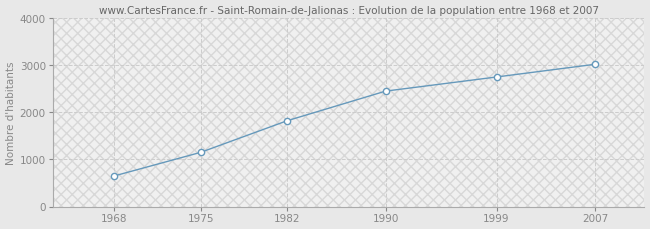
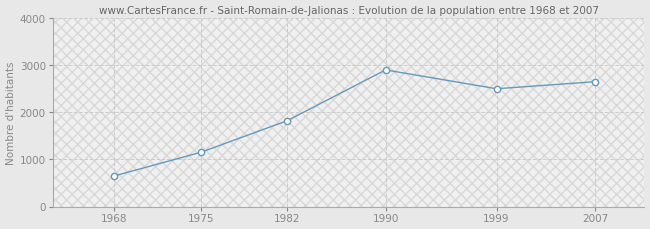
1990: 2450 -> 2900
1999: 2750 -> 2500
2007: 3020 -> 2650
